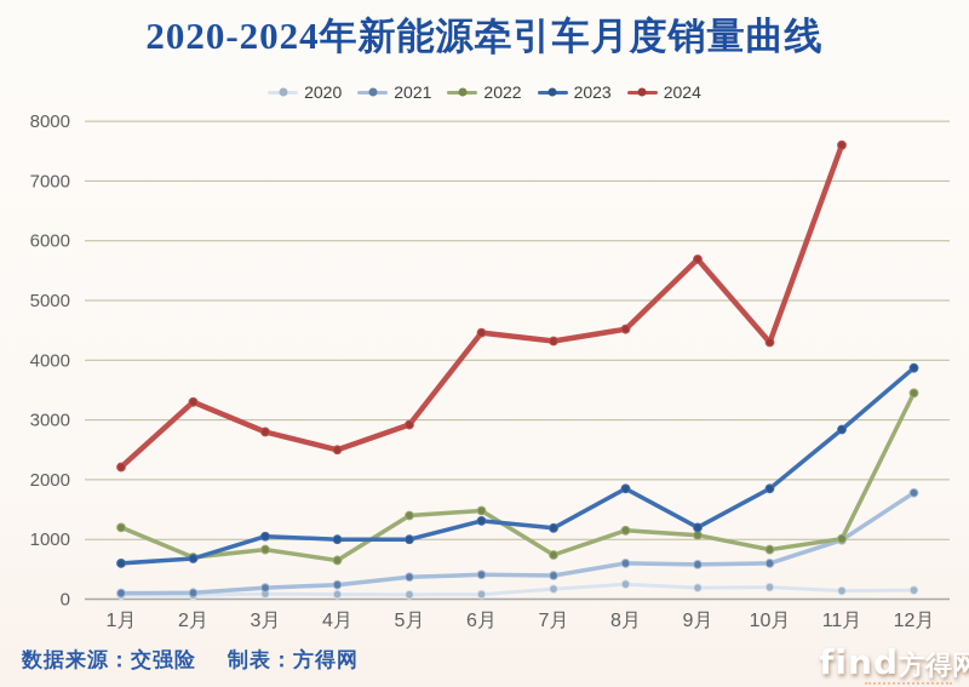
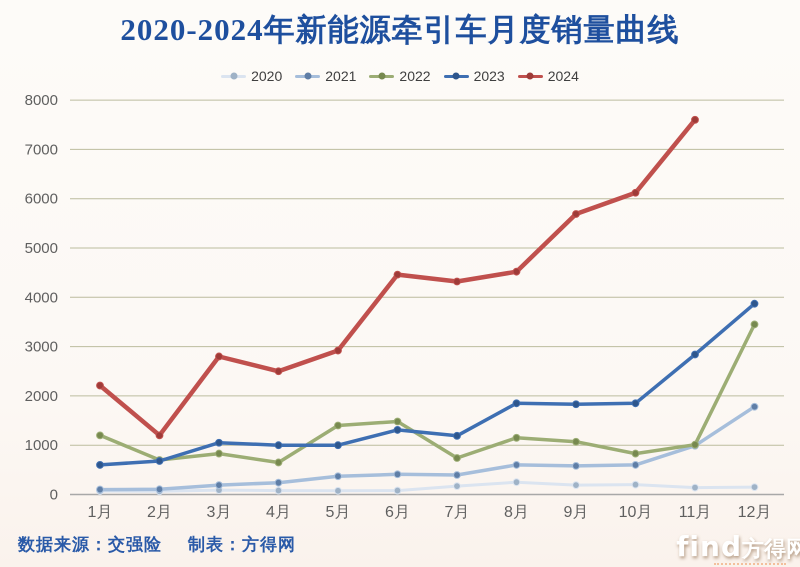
2024/2月: 3300 -> 1200
2023/9月: 1200 -> 1800
2024/10月: 4300 -> 6100
